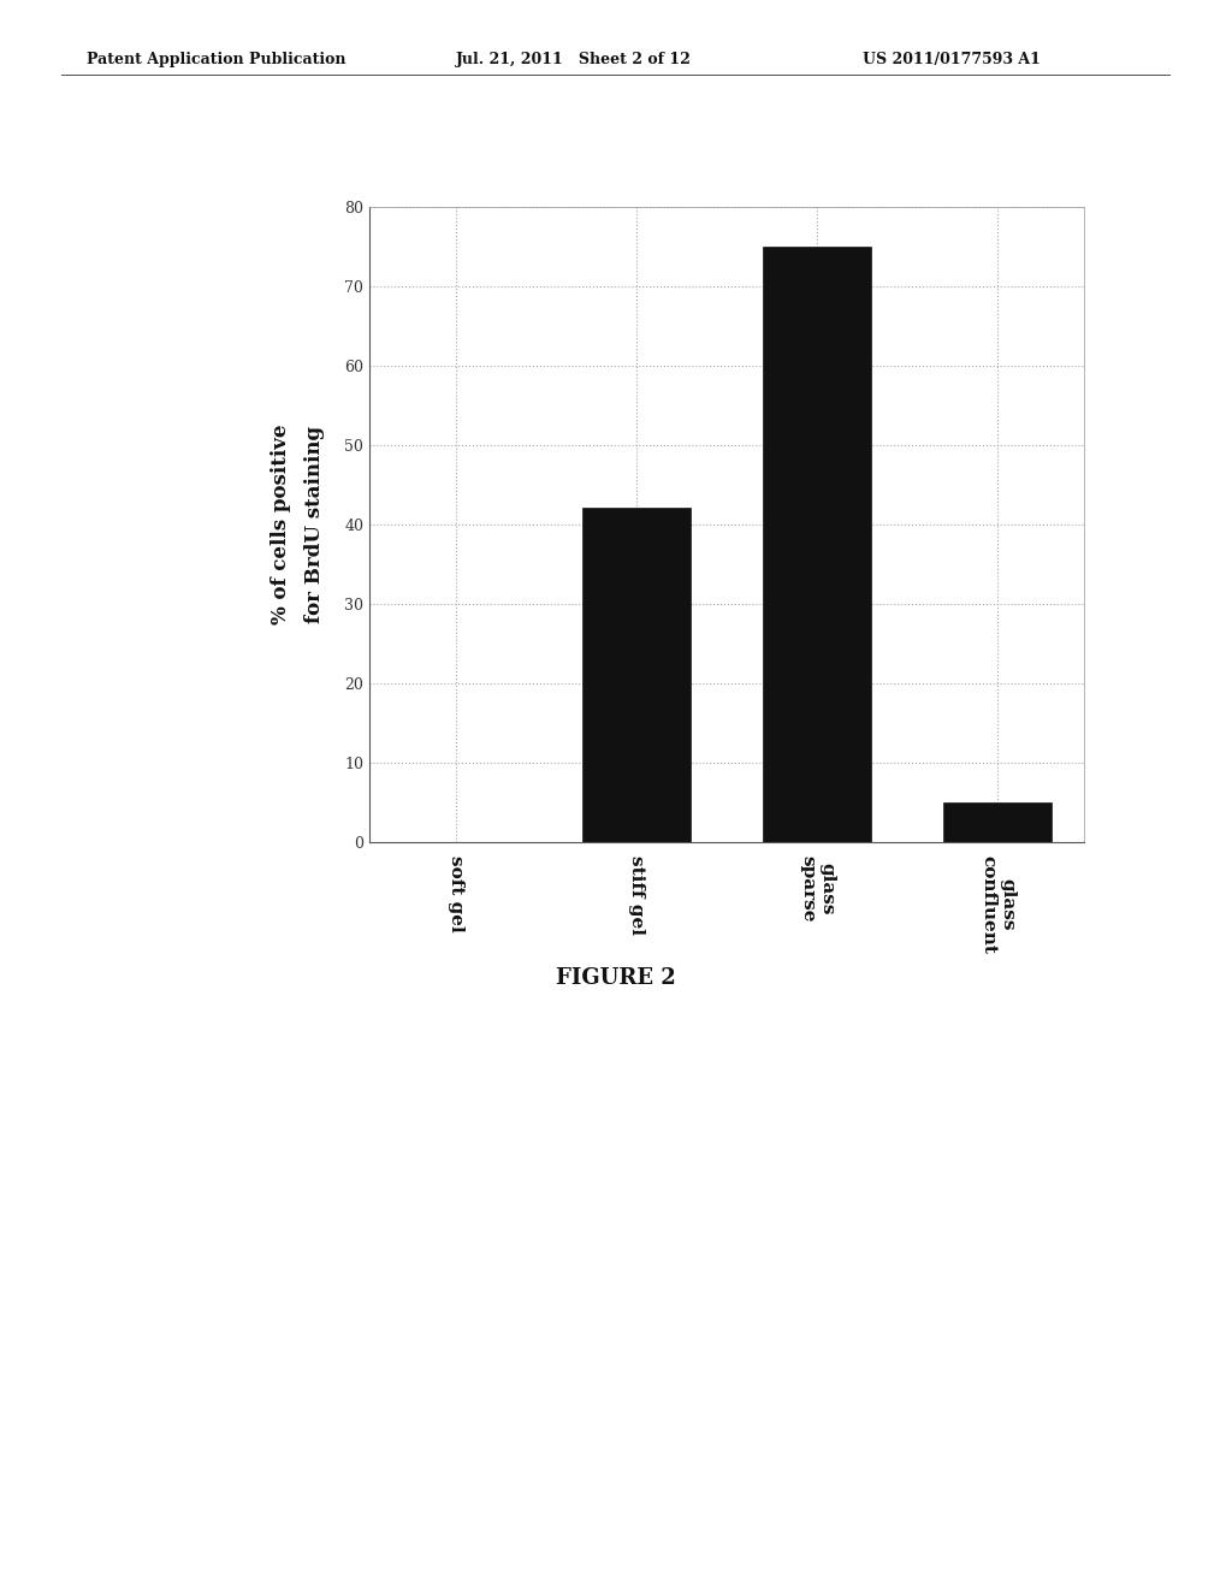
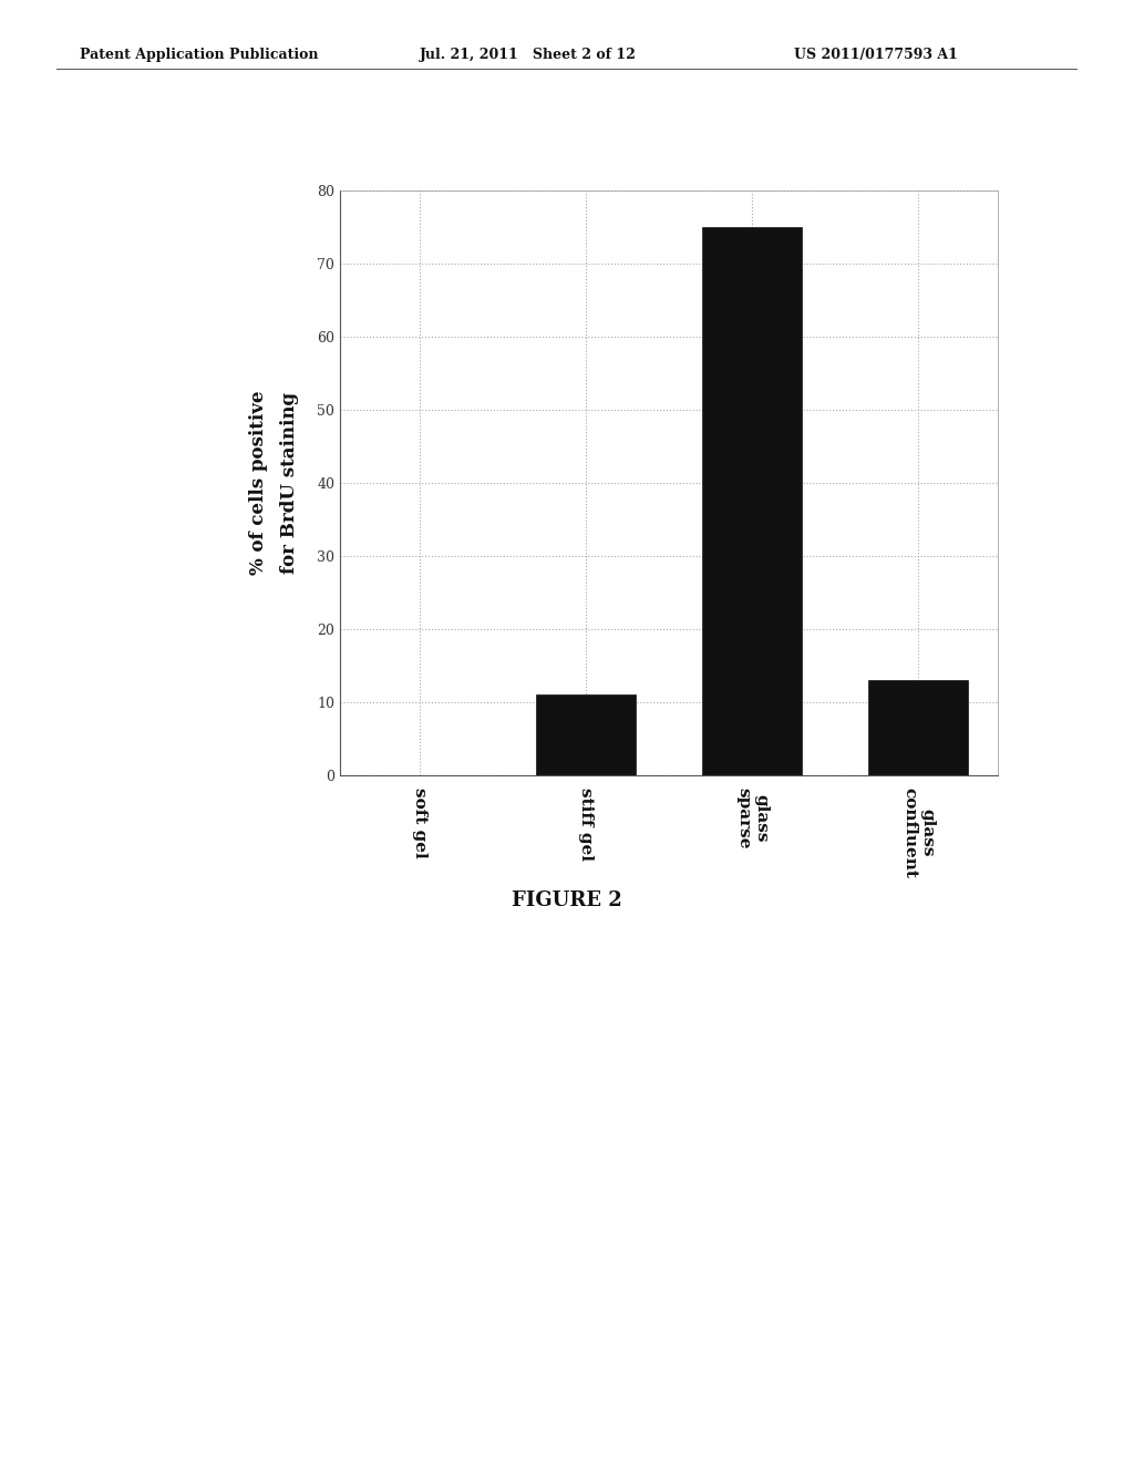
stiff gel: 42 -> 11
glass confluent: 5 -> 13
